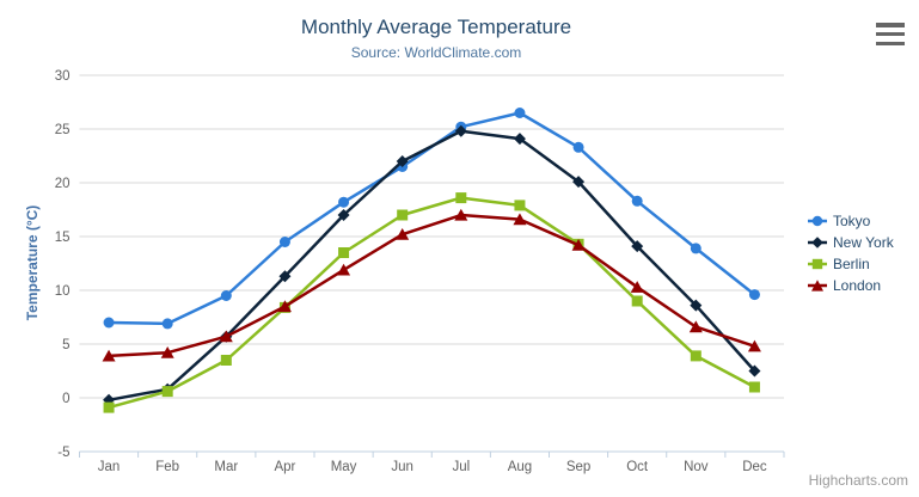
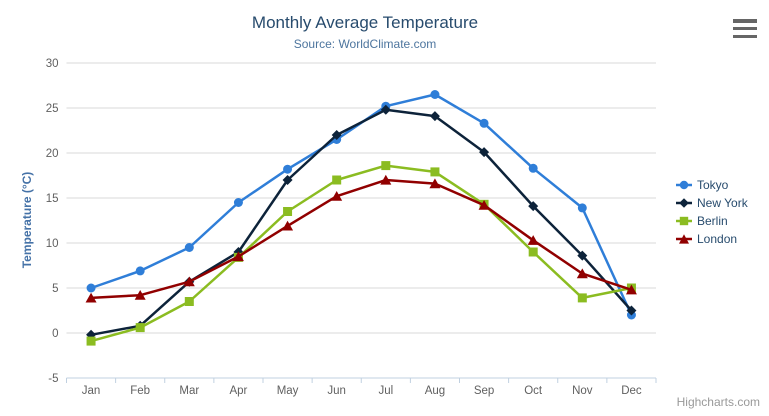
Tokyo/Jan: 7 -> 5
New York/Apr: 11 -> 9
Tokyo/Dec: 10 -> 2
Berlin/Dec: 1 -> 5
